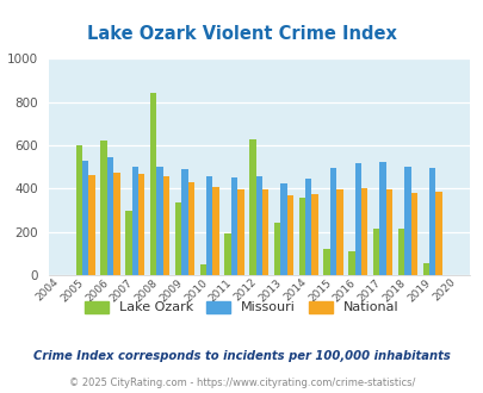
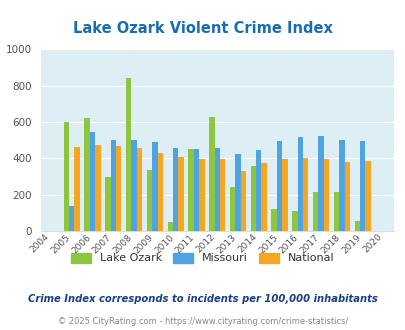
Missouri/2005: 530 -> 140
Lake Ozark/2011: 200 -> 450
National/2013: 370 -> 330
